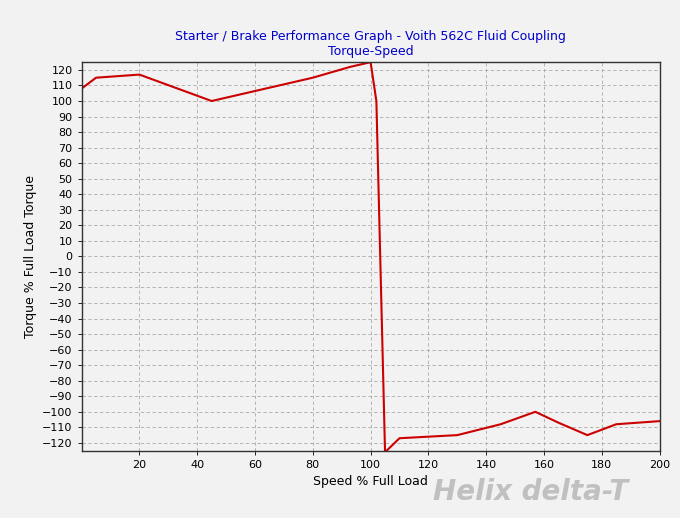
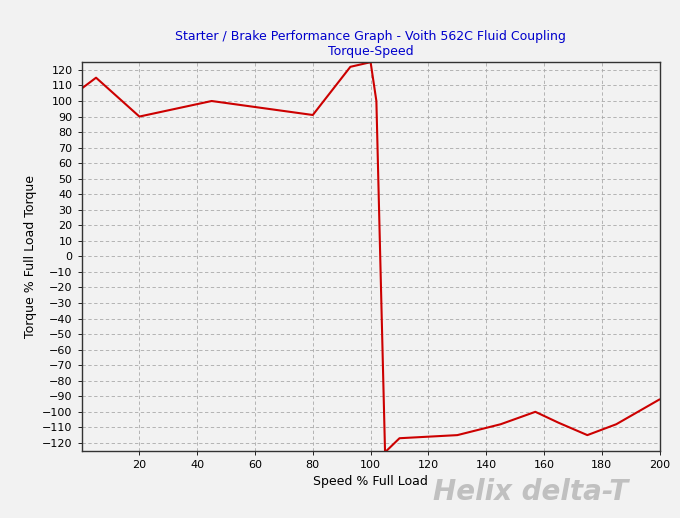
20: 117 -> 90
80: 115 -> 91
200: -106 -> -92
